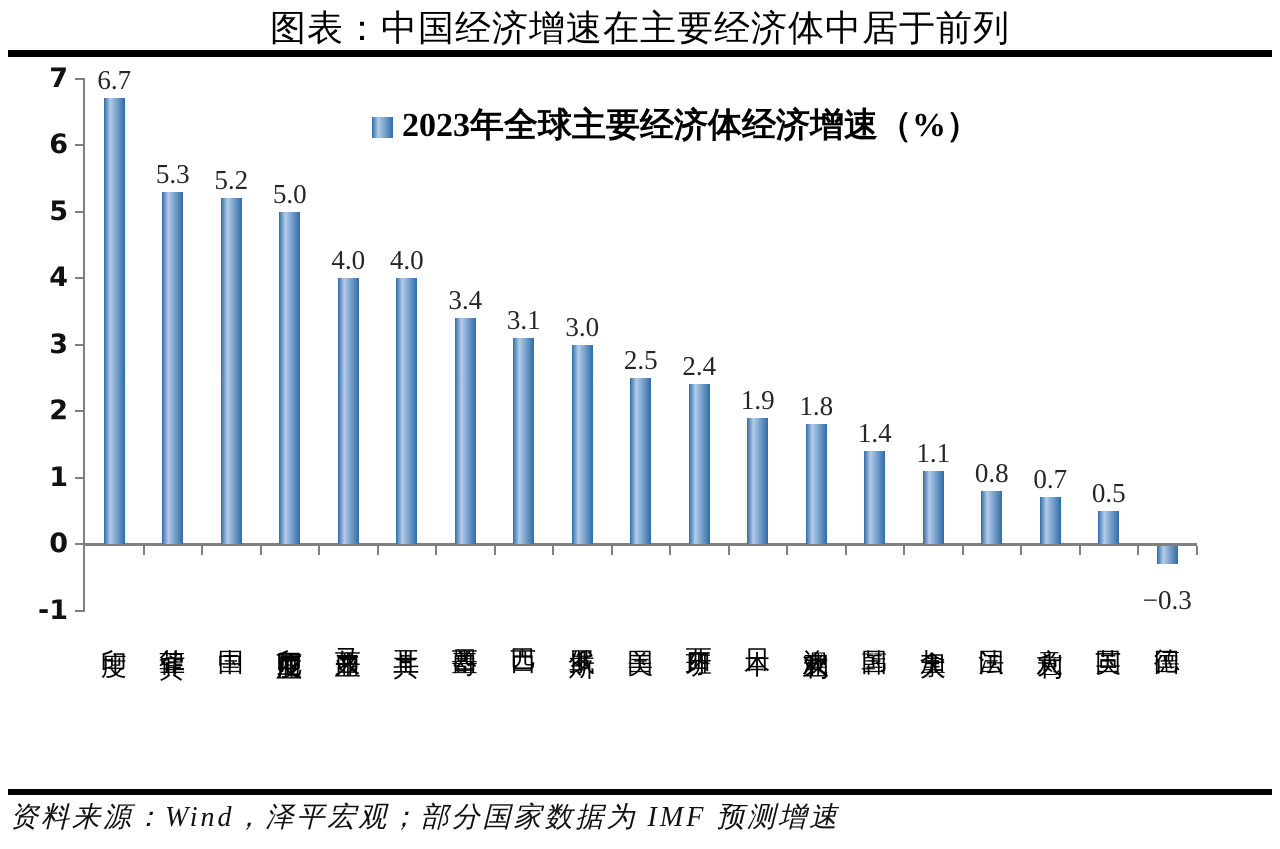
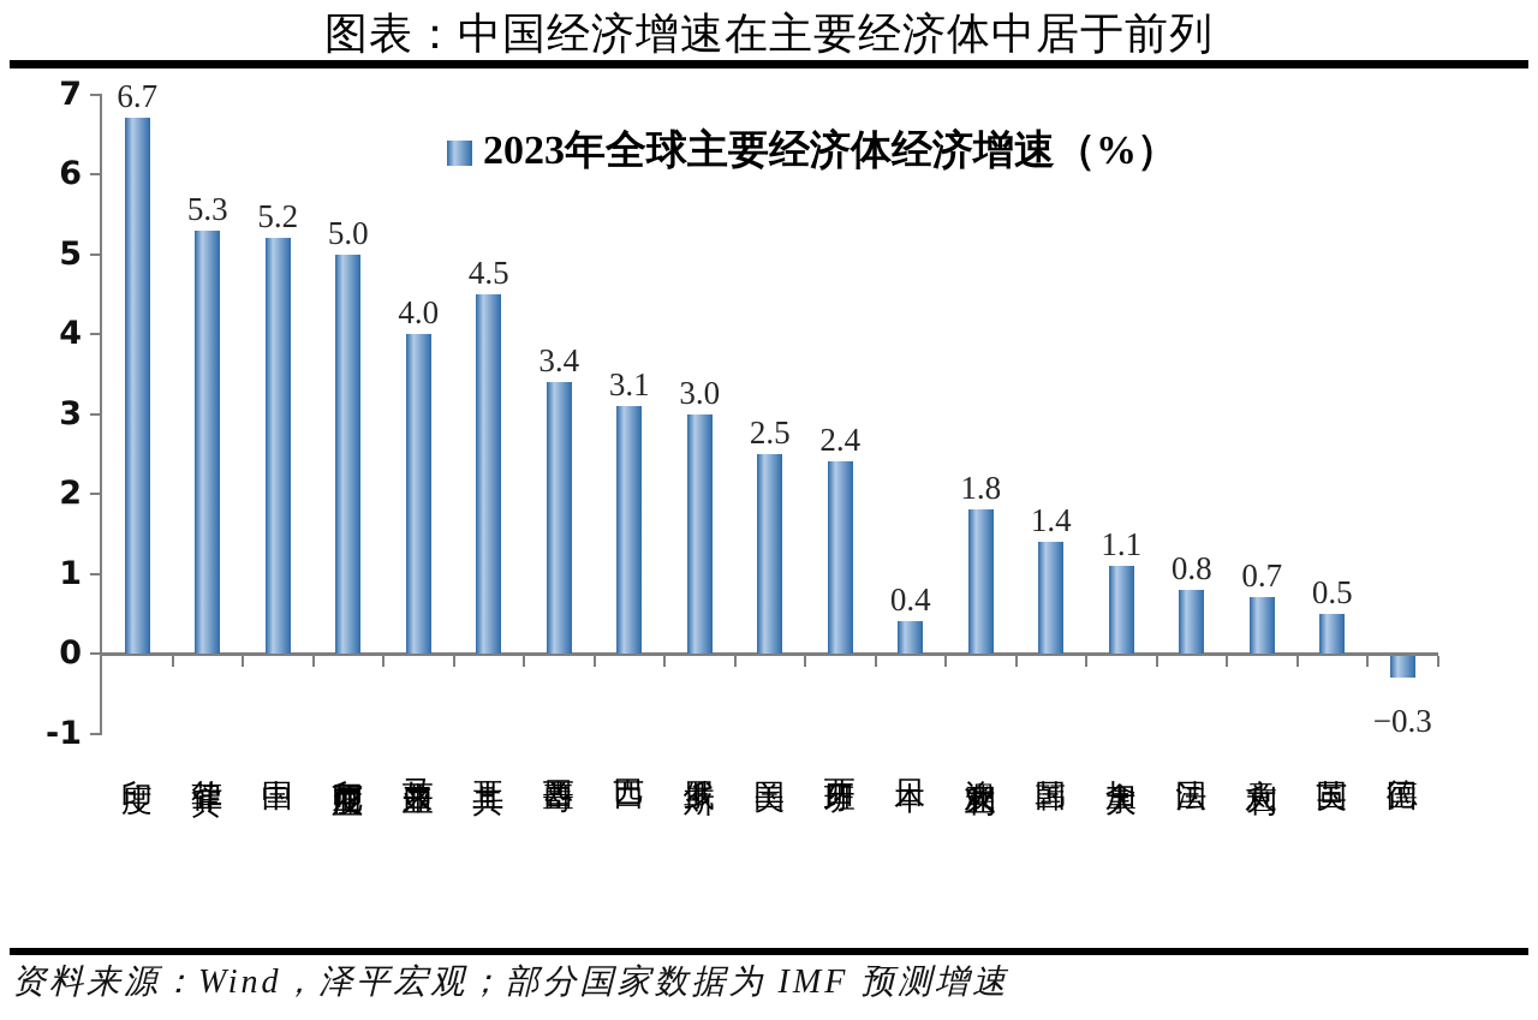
土耳其: 4.0 -> 4.5
日本: 1.9 -> 0.4
